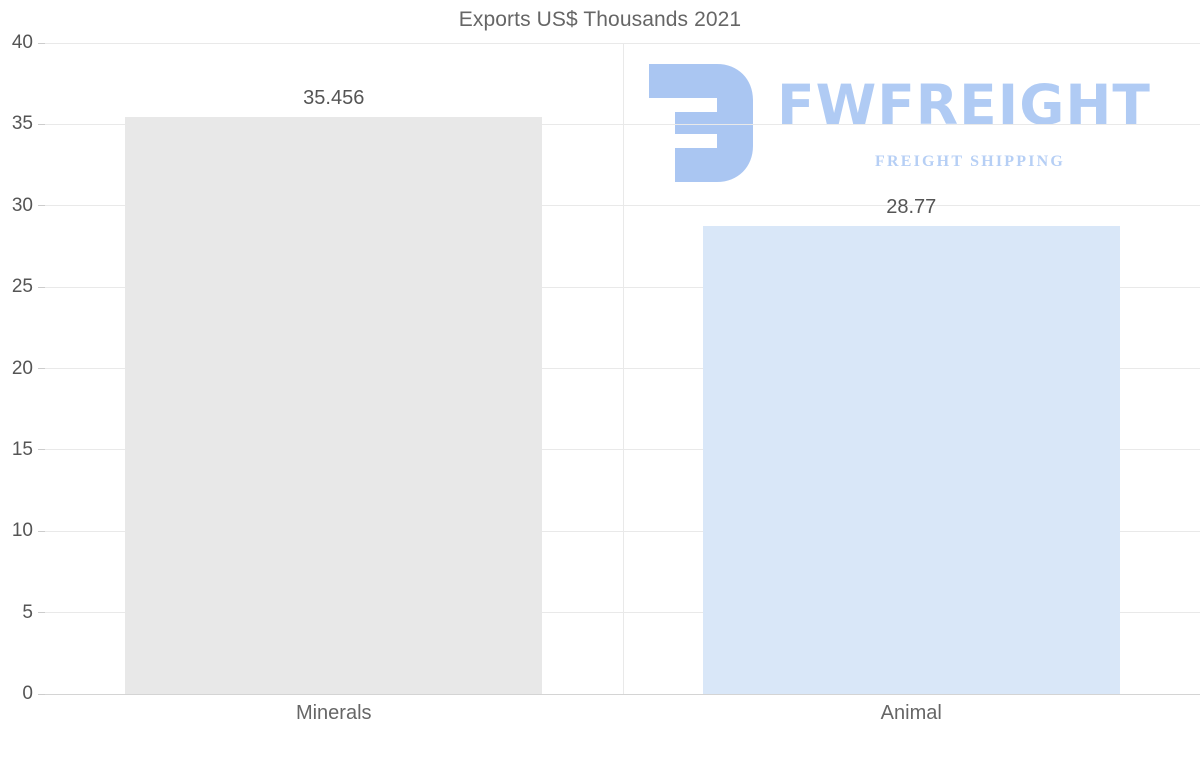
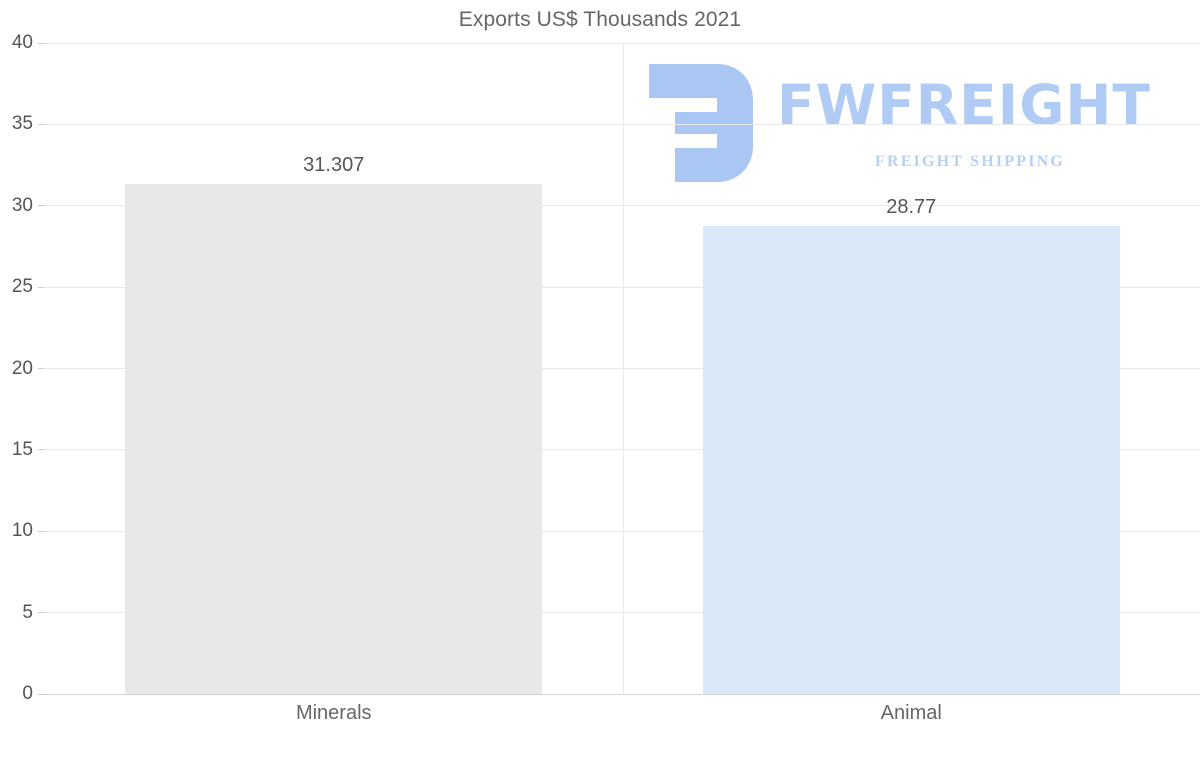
Minerals: 35.456 -> 31.307
